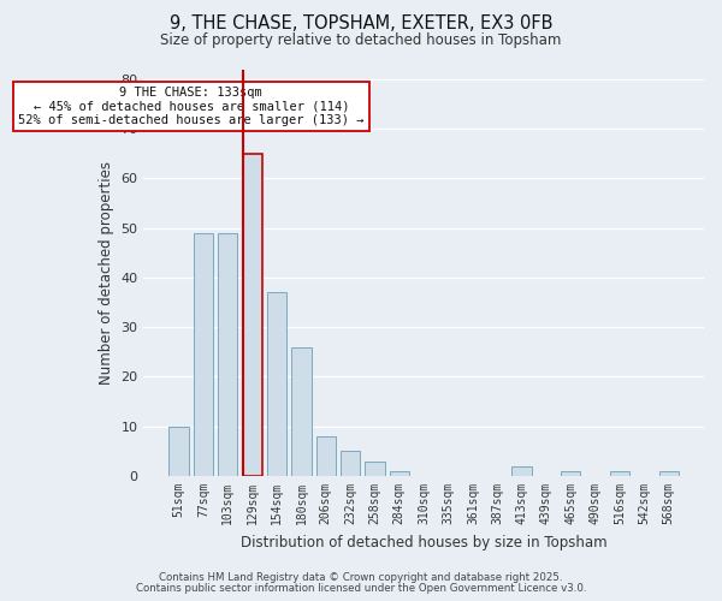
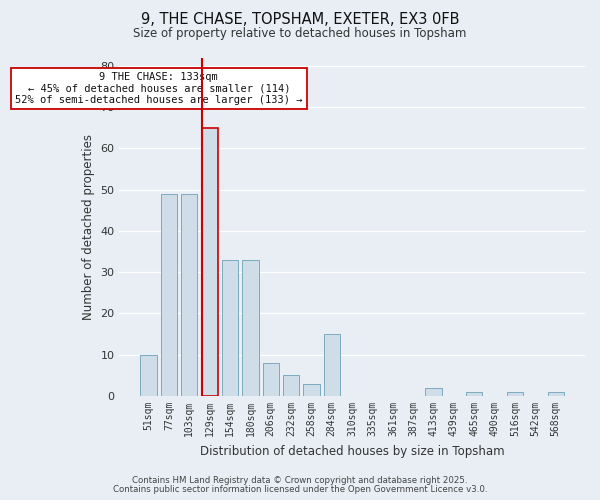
154sqm: 37 -> 33
180sqm: 26 -> 33
284sqm: 1 -> 15
